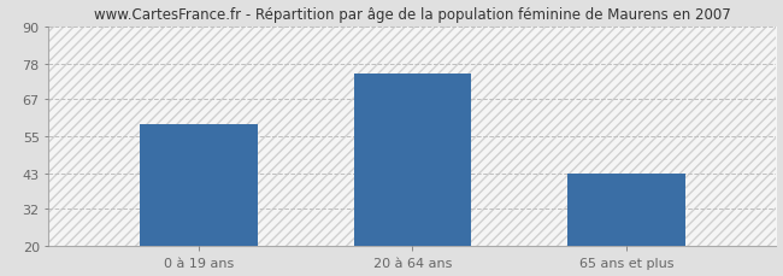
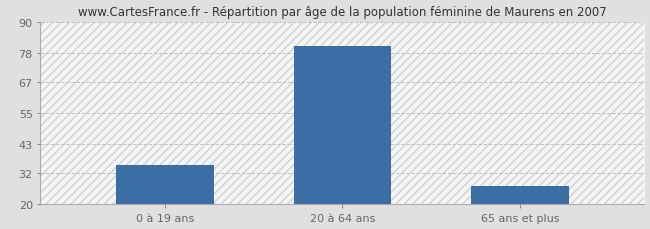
0 à 19 ans: 59.0 -> 35.0
20 à 64 ans: 75.0 -> 80.5
65 ans et plus: 43.0 -> 27.0
